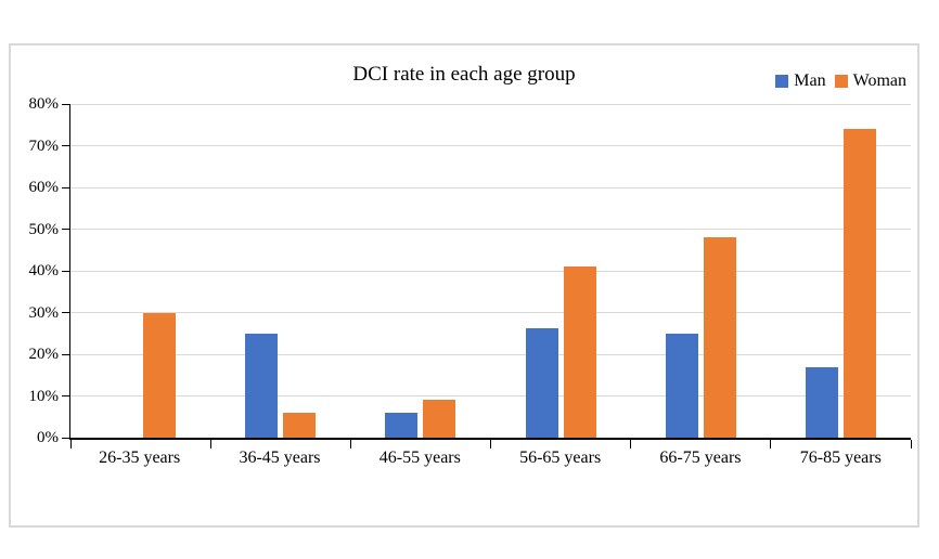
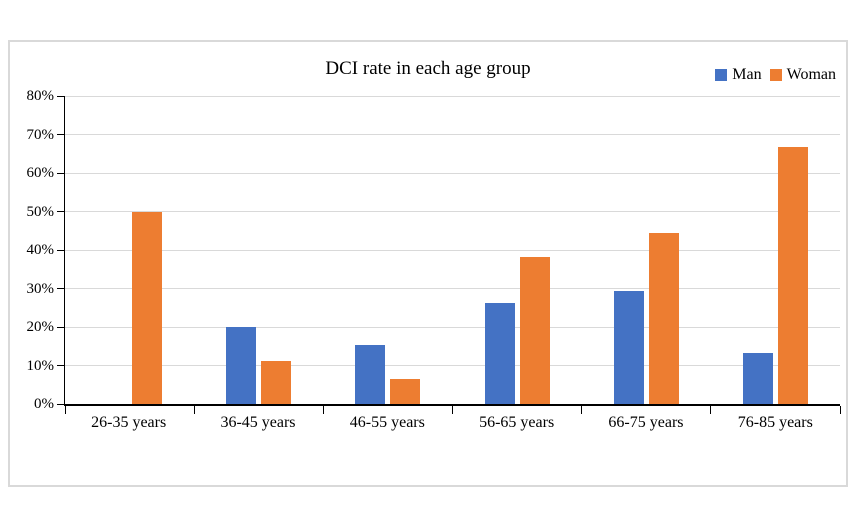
Woman/26-35 years: 30% -> 50%
Man/36-45 years: 25% -> 20%
Woman/36-45 years: 6% -> 11%
Man/46-55 years: 6% -> 15%
Woman/46-55 years: 9% -> 6%
Woman/56-65 years: 41% -> 38%
Man/66-75 years: 25% -> 29%
Woman/66-75 years: 48% -> 44%
Man/76-85 years: 17% -> 13%
Woman/76-85 years: 74% -> 67%
